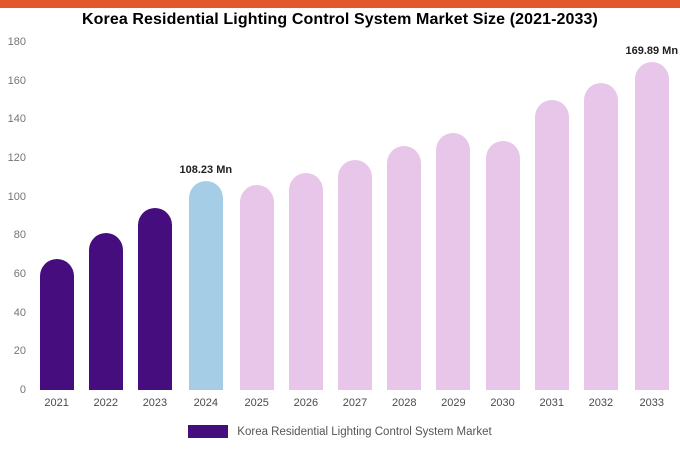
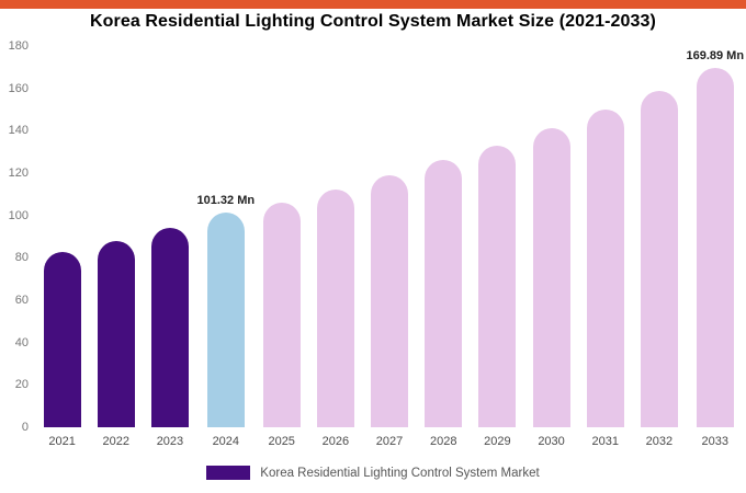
2021: 68 -> 83
2022: 81 -> 88
2024: 108.23 -> 101.32
2030: 129 -> 141
